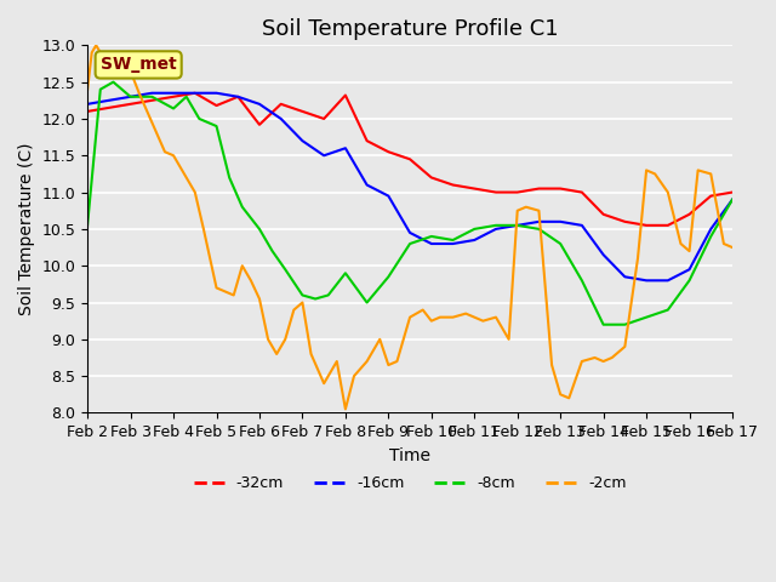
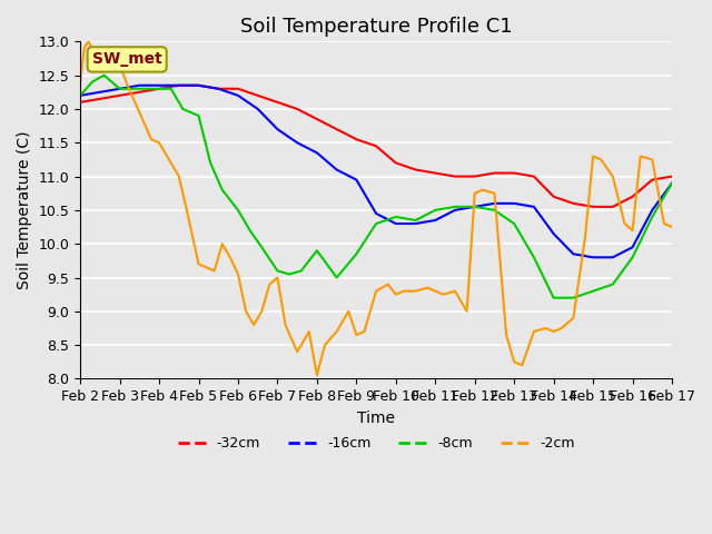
-8cm/Feb 2: 10.56 -> 12.20
-8cm/Feb 4: 12.14 -> 12.30
-32cm/Feb 5: 12.18 -> 12.35
-32cm/Feb 6: 11.92 -> 12.30
-32cm/Feb 8: 12.32 -> 11.85
-16cm/Feb 8: 11.60 -> 11.35
